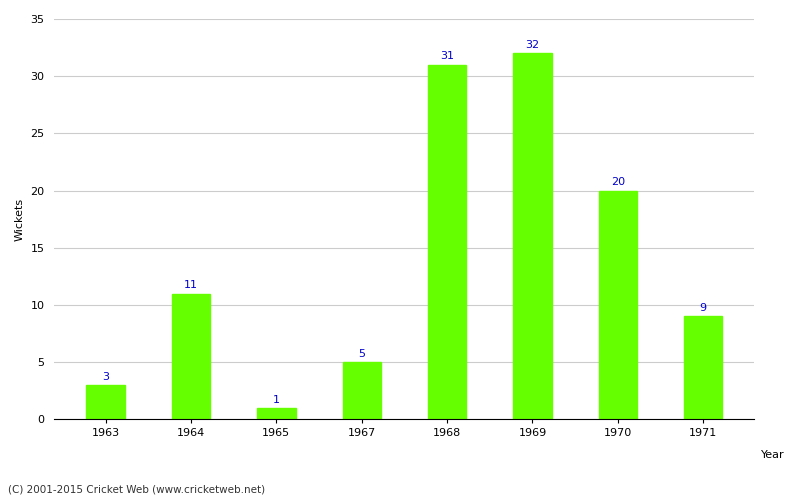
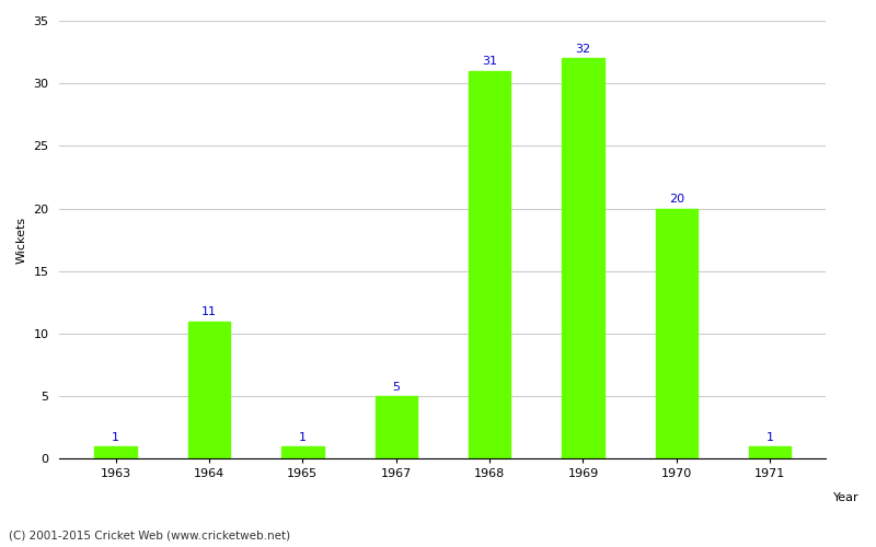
1963: 3 -> 1
1971: 9 -> 1
